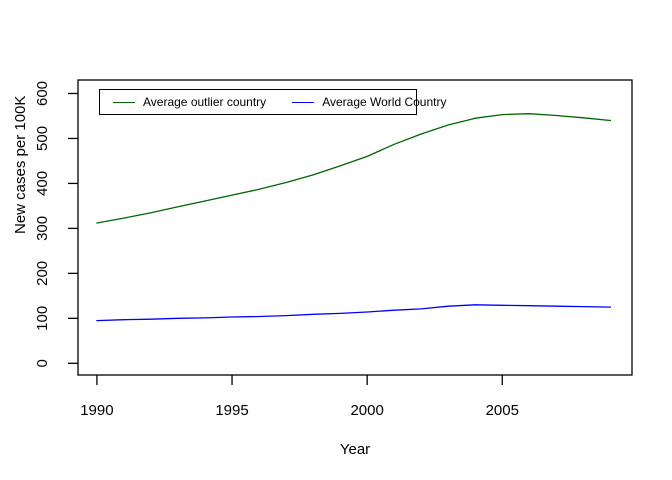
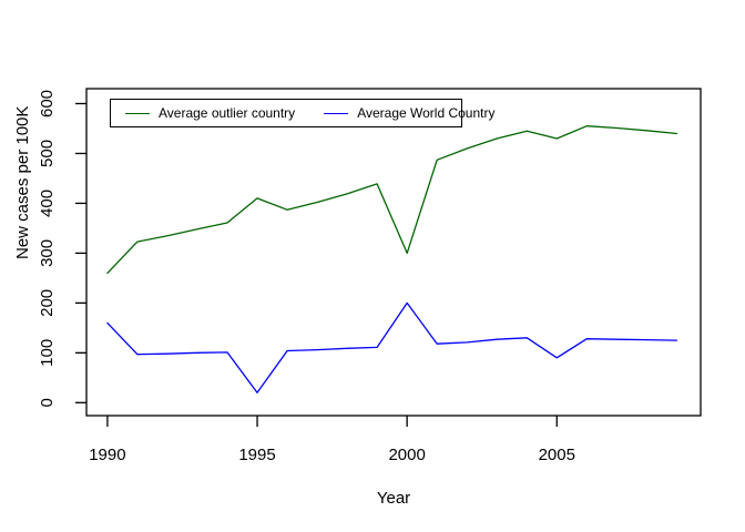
Average outlier country/1990: 310 -> 260
Average World Country/1990: 100 -> 160
Average outlier country/1995: 370 -> 410
Average World Country/1995: 100 -> 20
Average outlier country/2000: 460 -> 300
Average World Country/2000: 110 -> 200
Average outlier country/2005: 550 -> 530
Average World Country/2005: 130 -> 90
